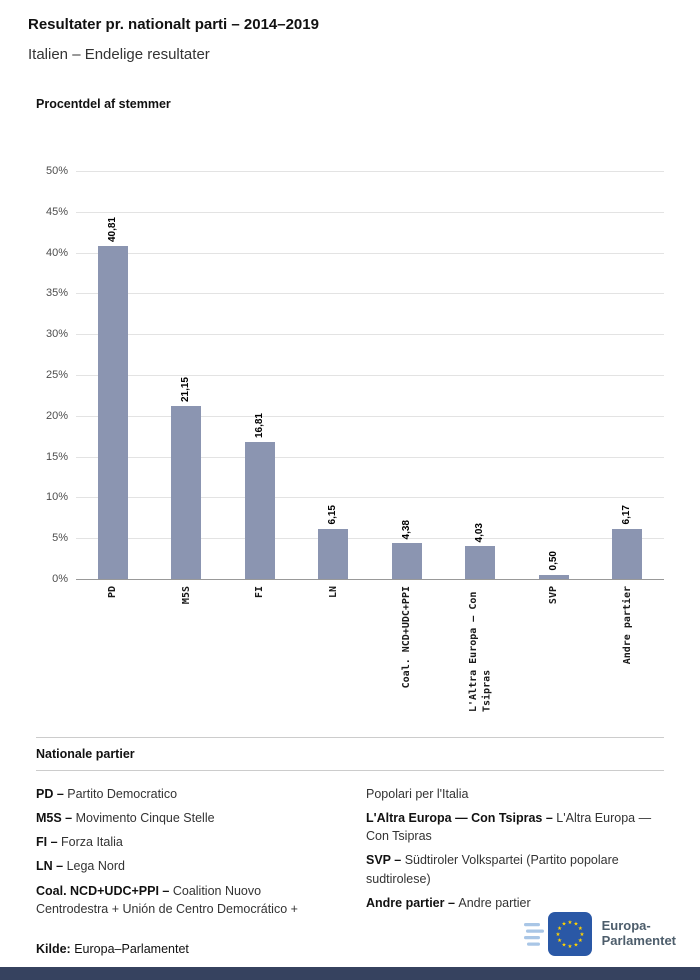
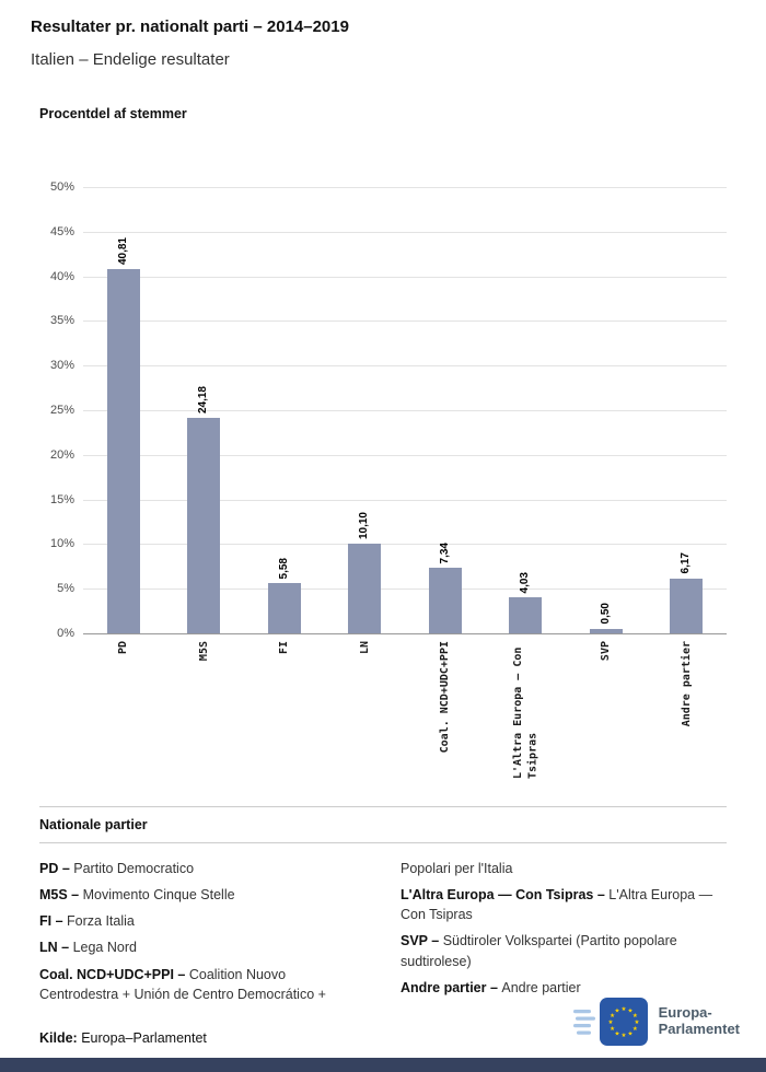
M5S: 21,15 -> 24,18
FI: 16,81 -> 5,58
LN: 6,15 -> 10,10
Coal. NCD+UDC+PPI: 4,38 -> 7,34
